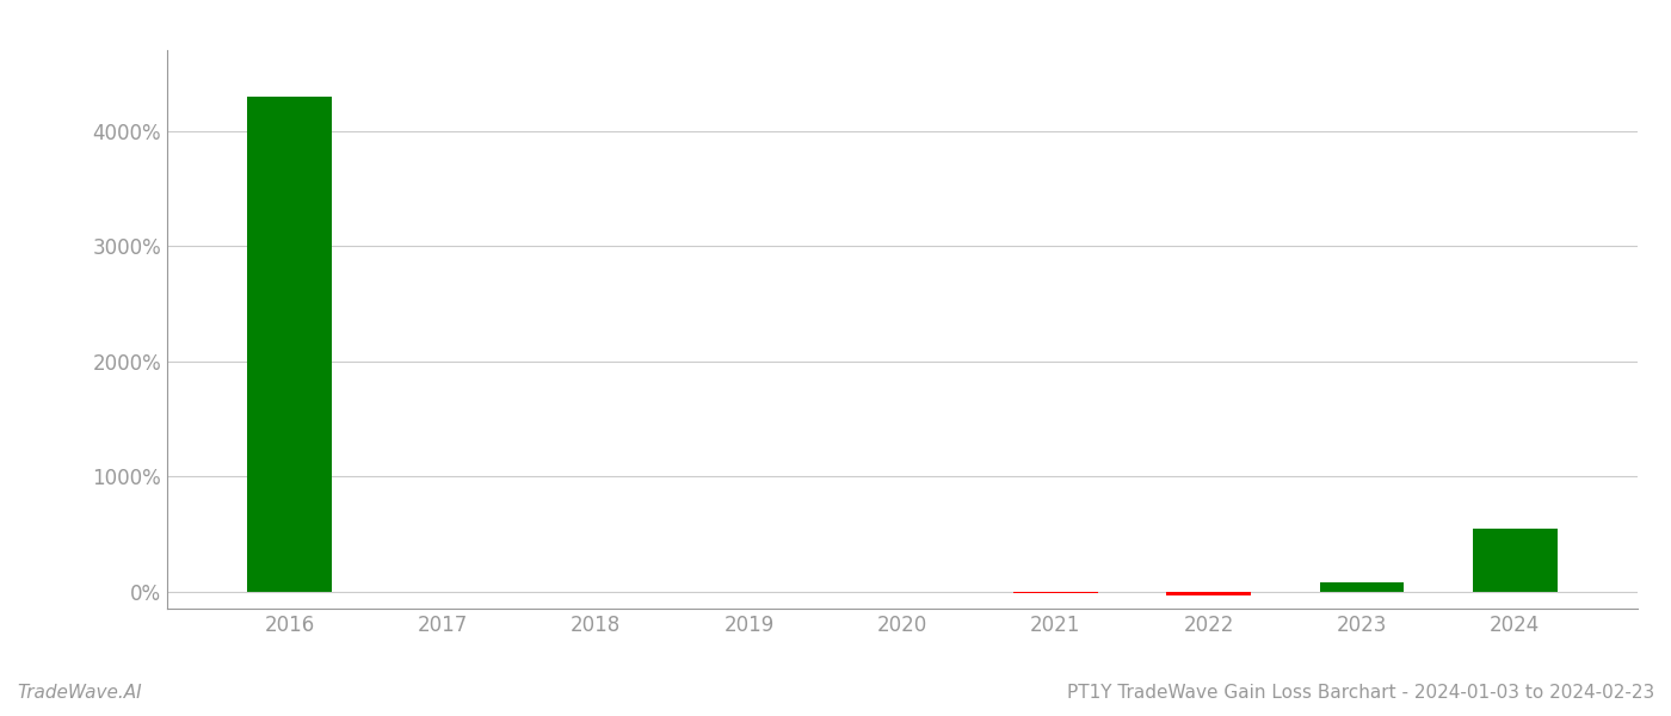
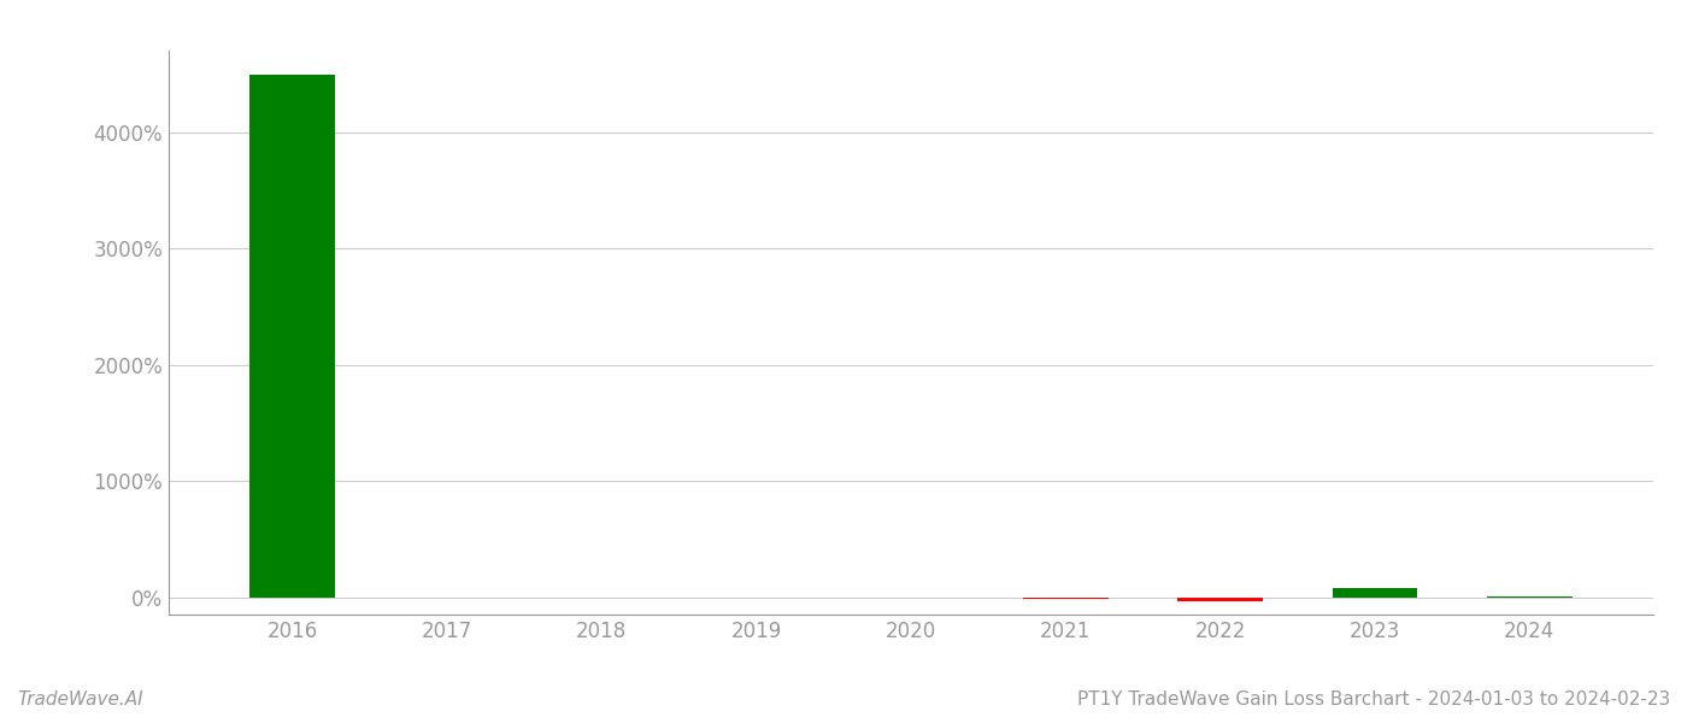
2016: 4300% -> 4490%
2024: 540% -> 10%
